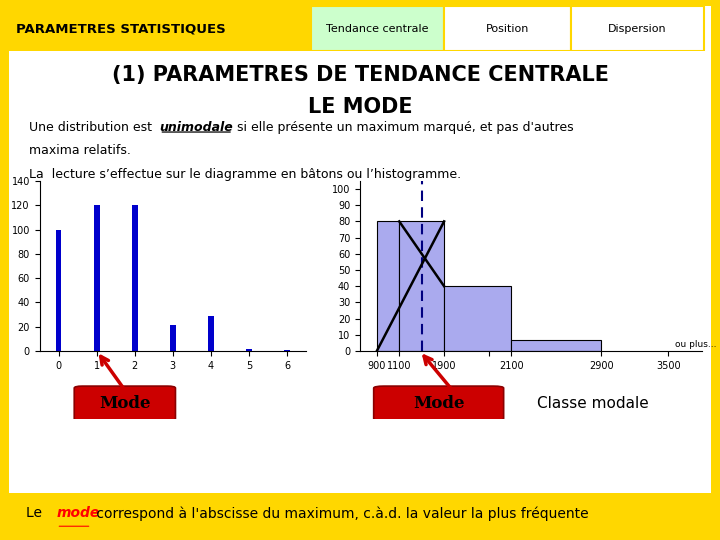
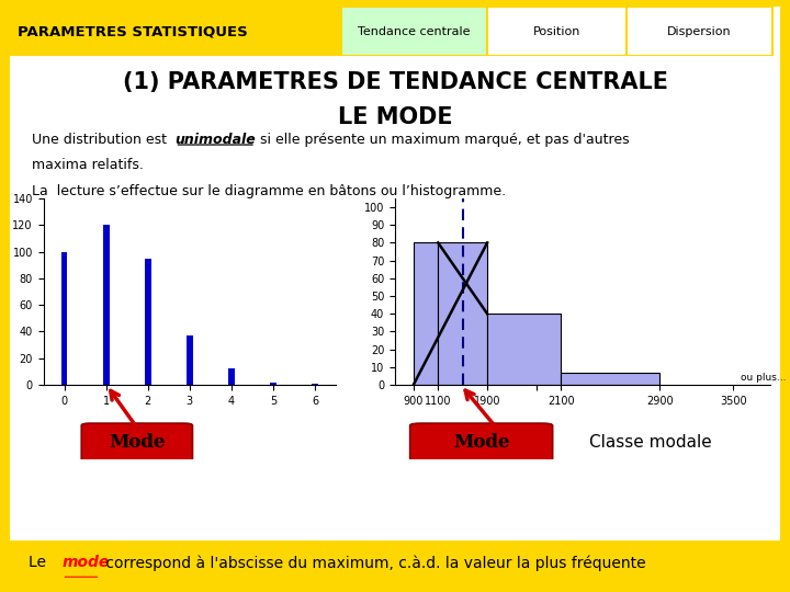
2: 120 -> 95
3: 21 -> 37
4: 29 -> 12
